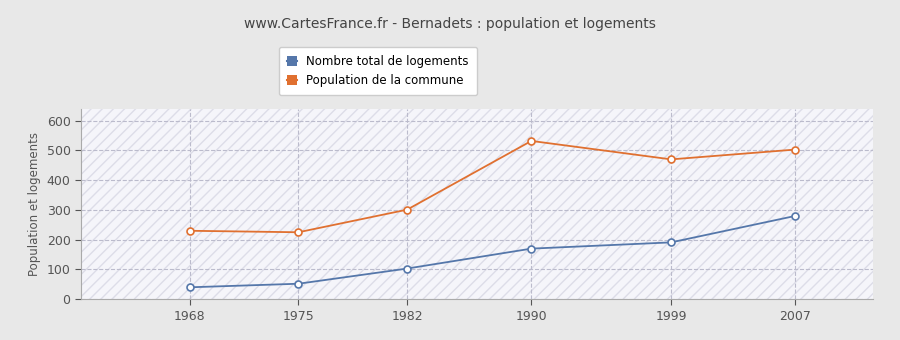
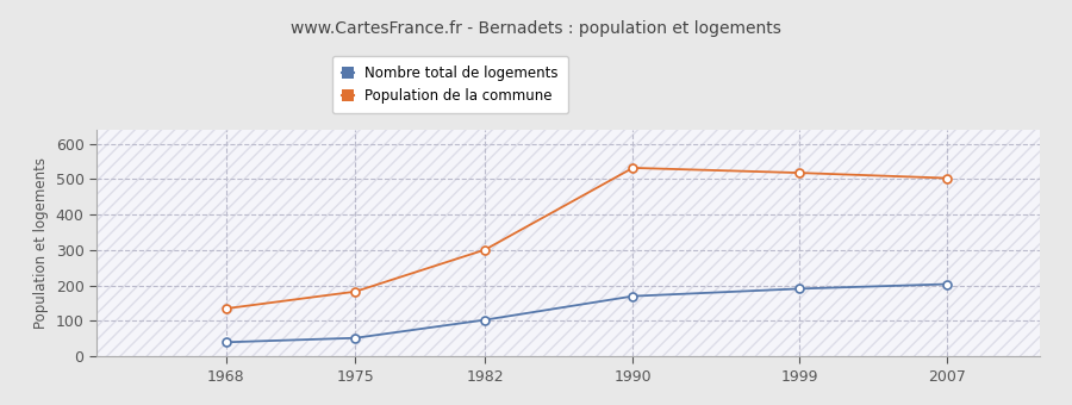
Population de la commune/1968: 230 -> 135
Population de la commune/1975: 225 -> 183
Population de la commune/1999: 470 -> 518
Nombre total de logements/2007: 280 -> 204
